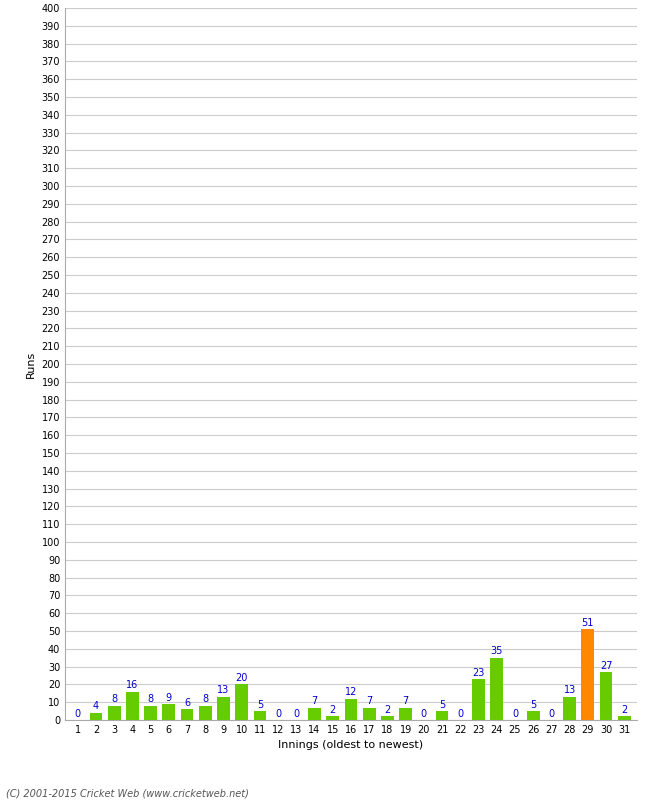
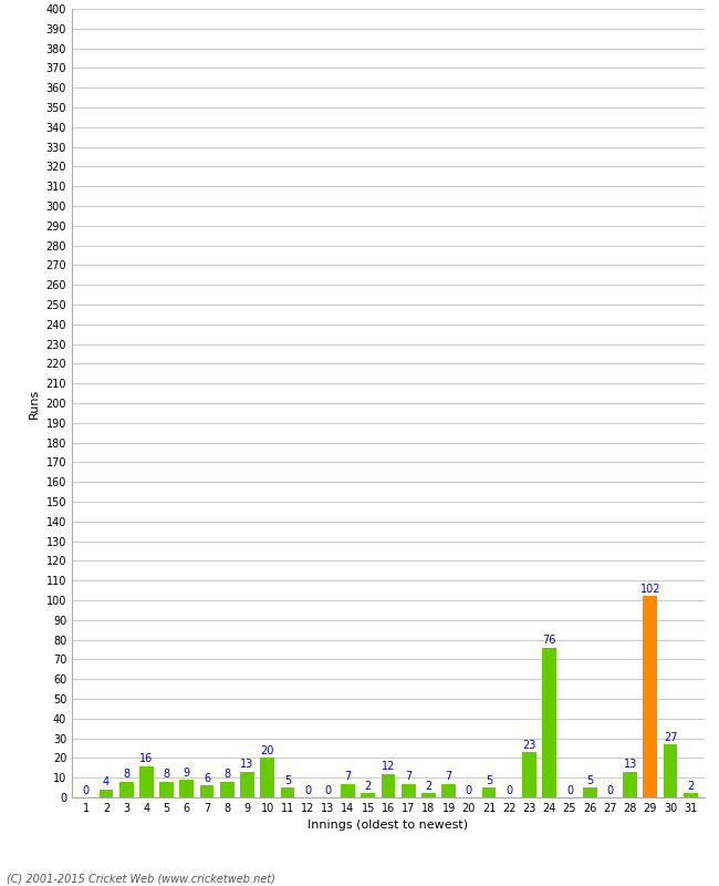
24: 35 -> 76
29: 51 -> 102
